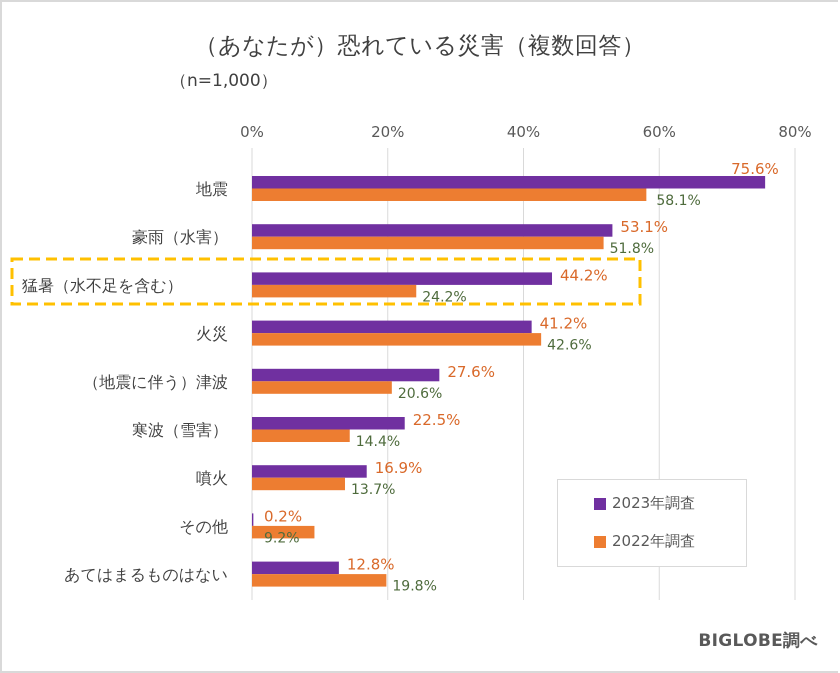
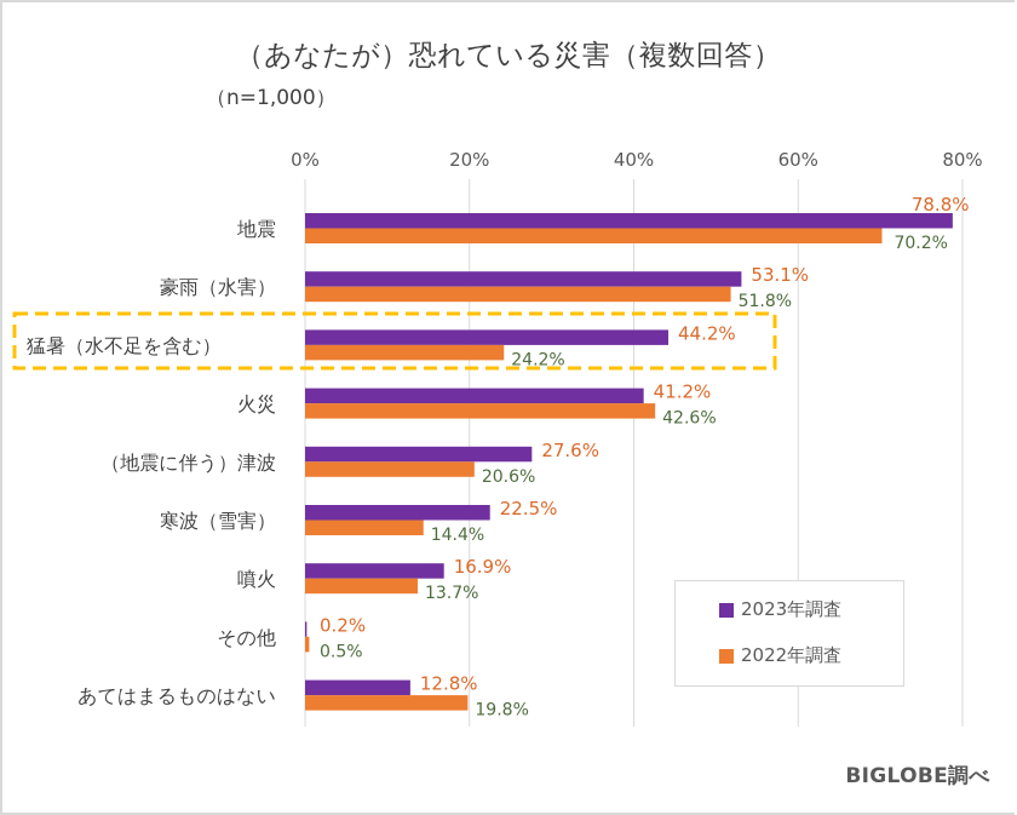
2023年調査/地震: 75.6% -> 78.8%
2022年調査/地震: 58.1% -> 70.2%
2022年調査/その他: 9.2% -> 0.5%
